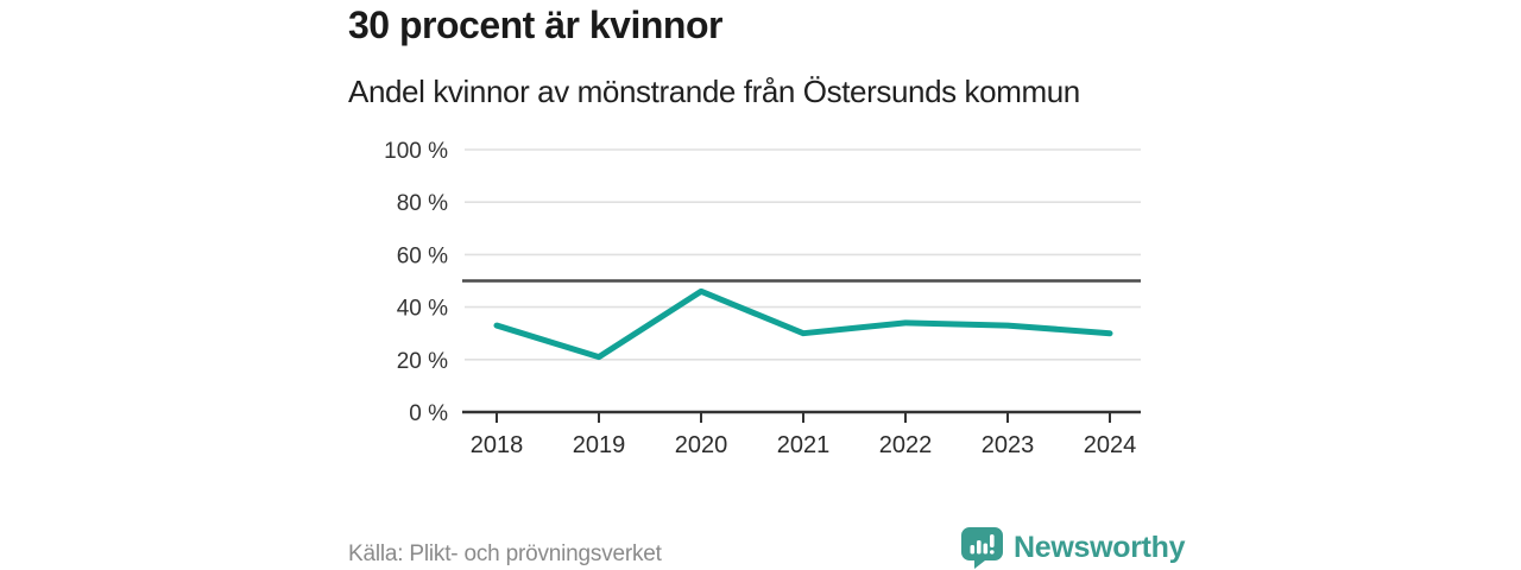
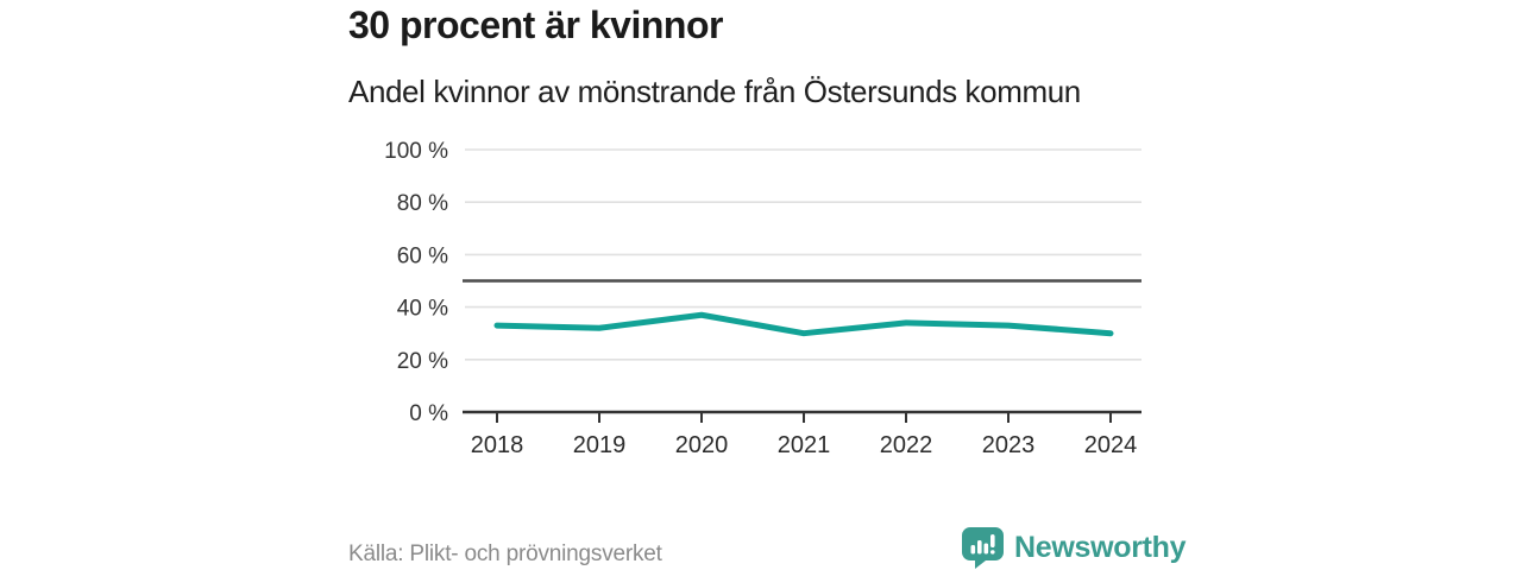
2019: 21% -> 32%
2020: 46% -> 37%
